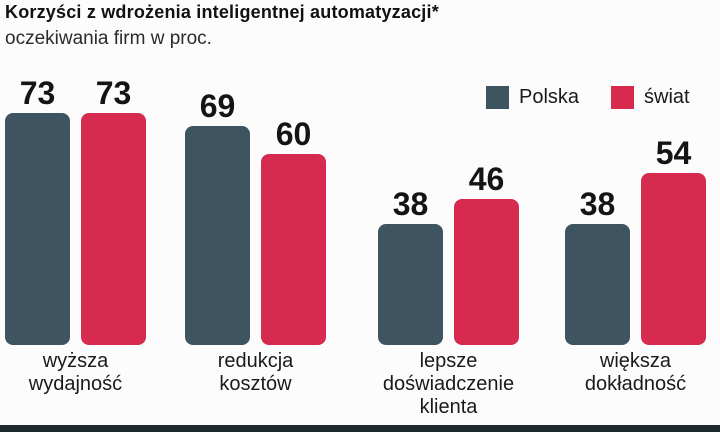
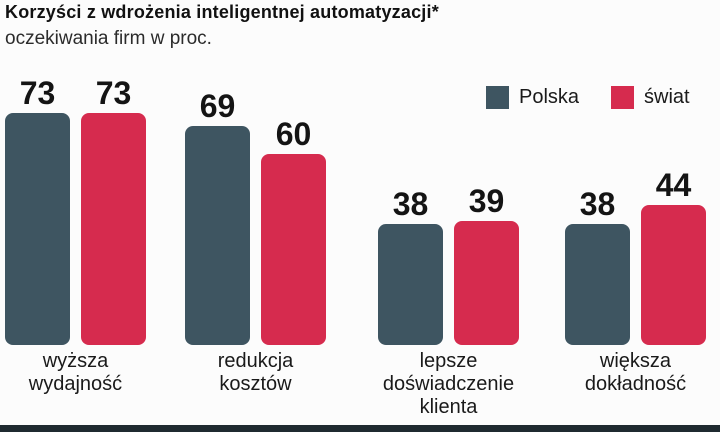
świat/lepsze doświadczenie klienta: 46 -> 39
świat/większa dokładność: 54 -> 44
